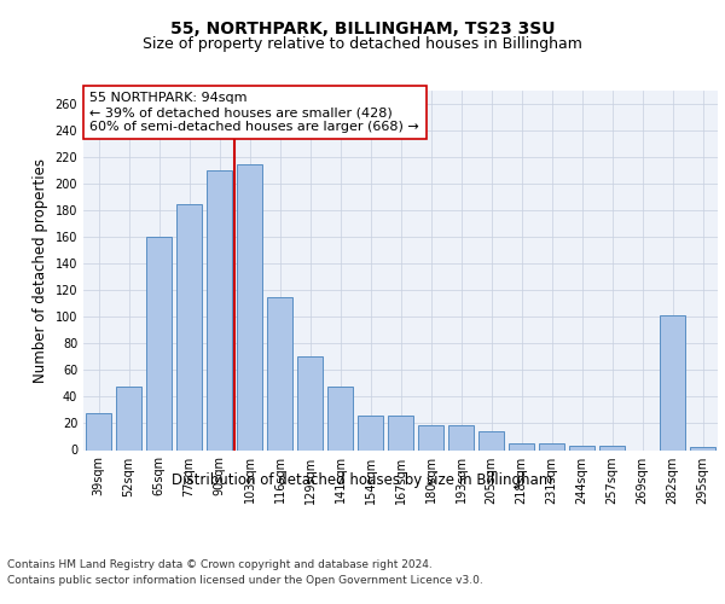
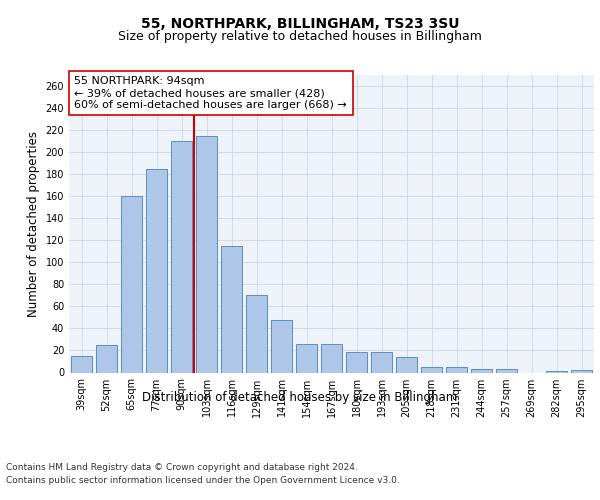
39sqm: 28 -> 15
52sqm: 48 -> 25
282sqm: 101 -> 1
